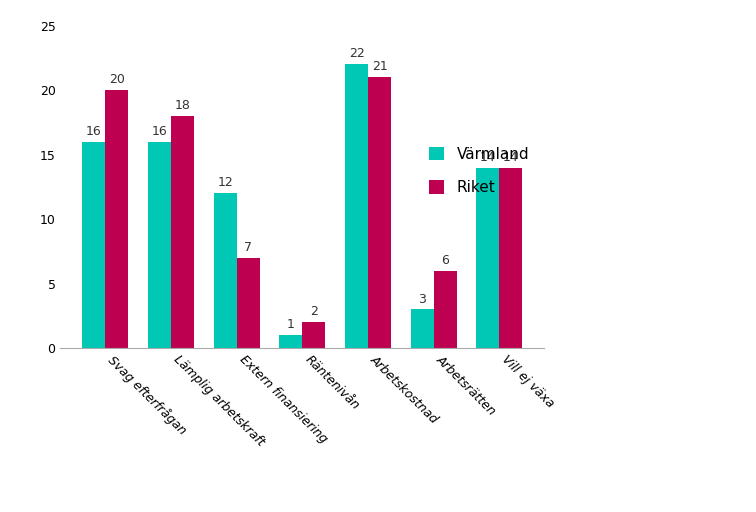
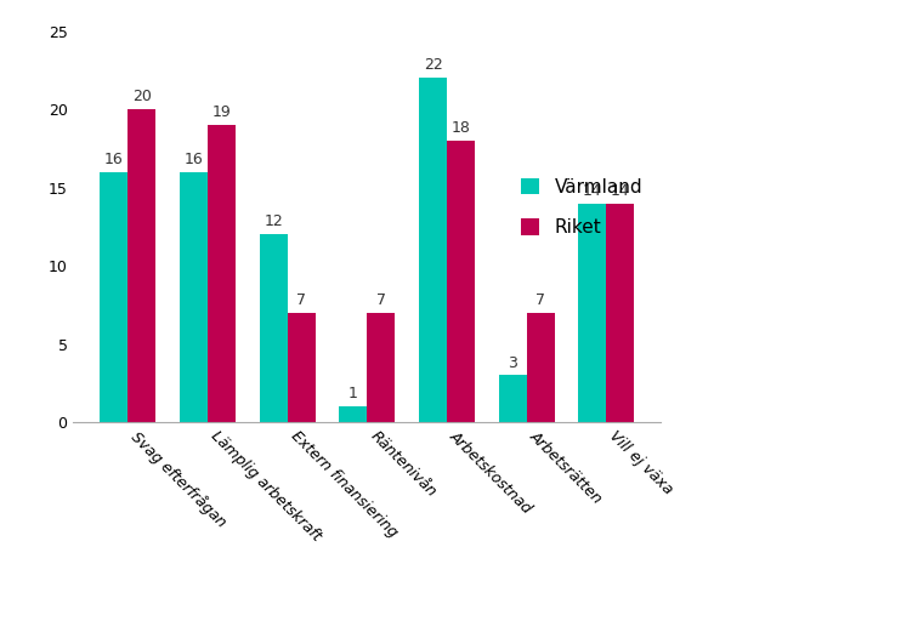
Riket/Lämplig arbetskraft: 18 -> 19
Riket/Räntenivån: 2 -> 7
Riket/Arbetskostnad: 21 -> 18
Riket/Arbetsrätten: 6 -> 7
